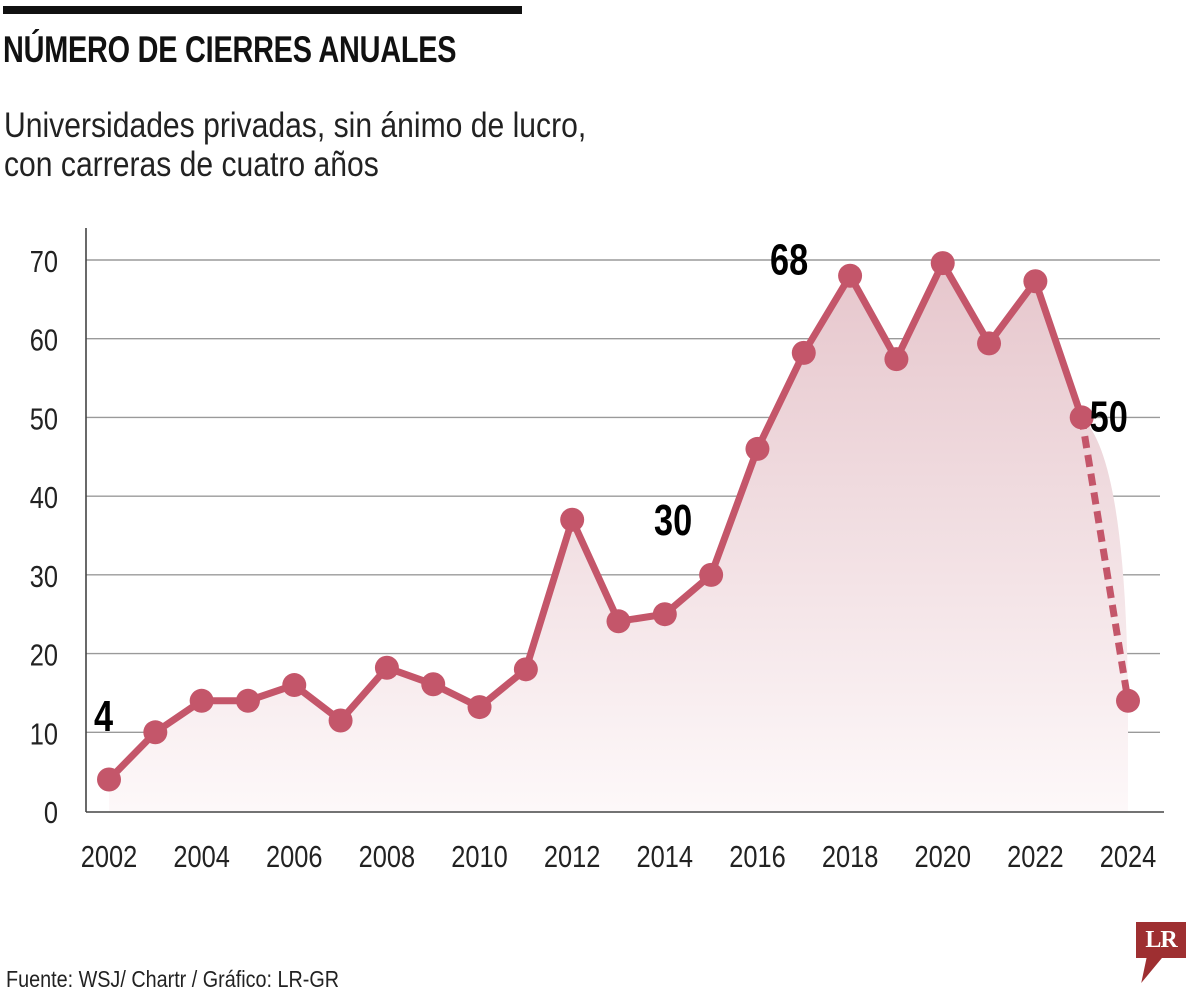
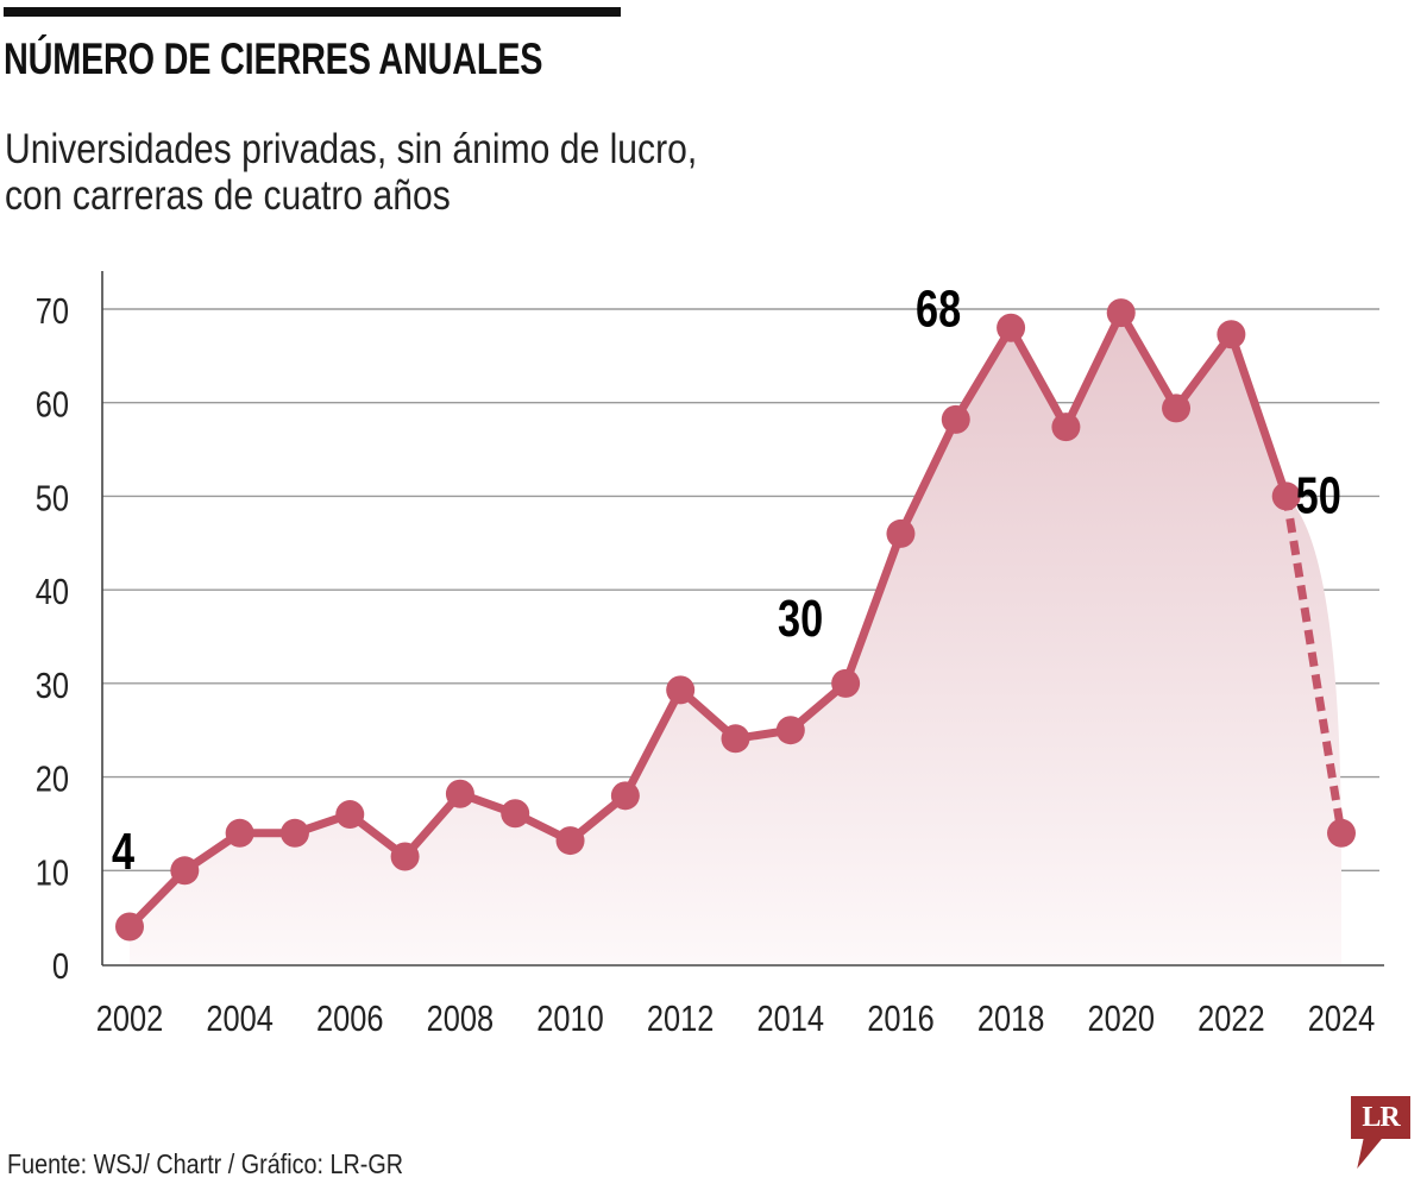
2012: 37 -> 29
